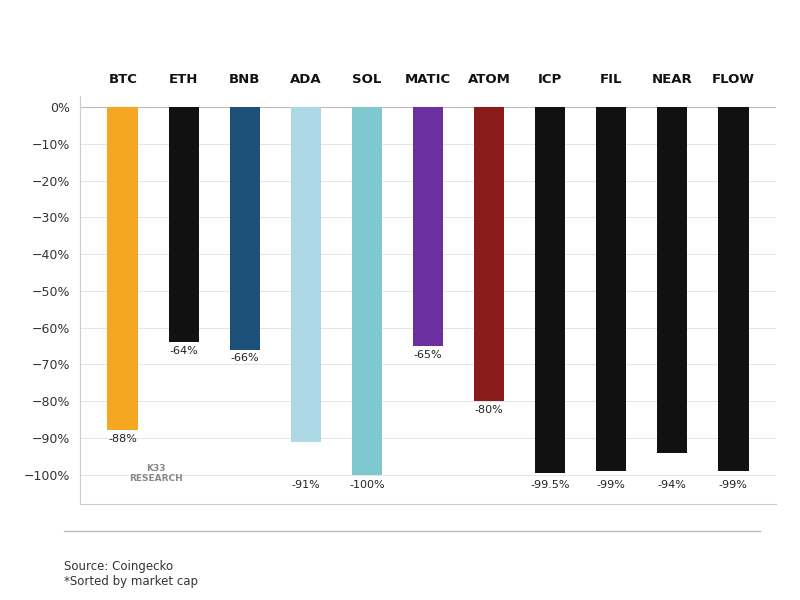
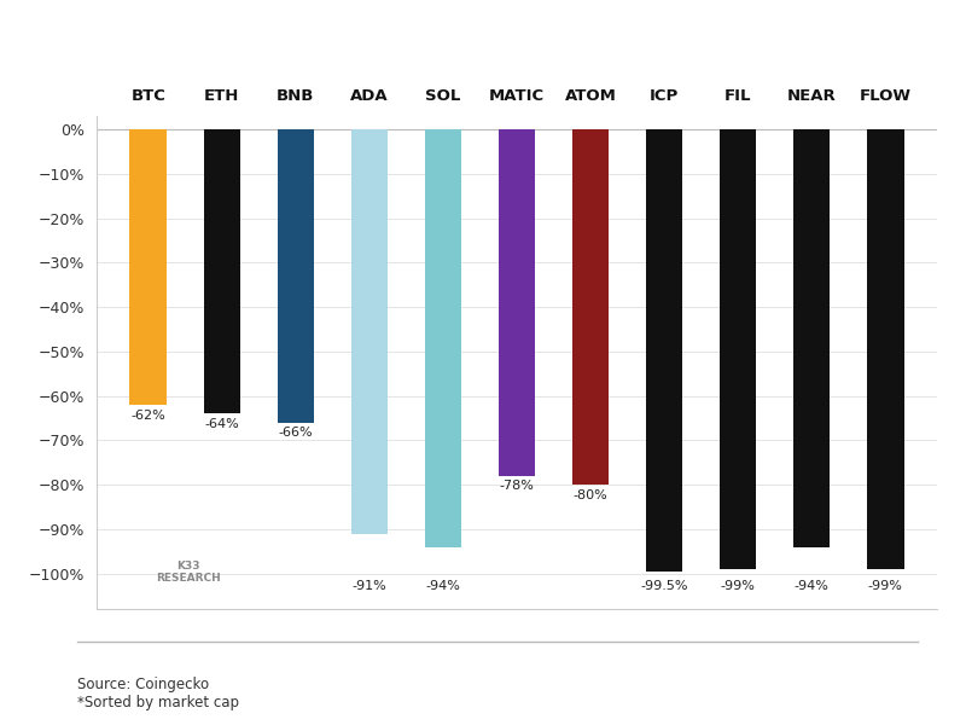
BTC: -88% -> -62%
SOL: -100% -> -94%
MATIC: -65% -> -78%
